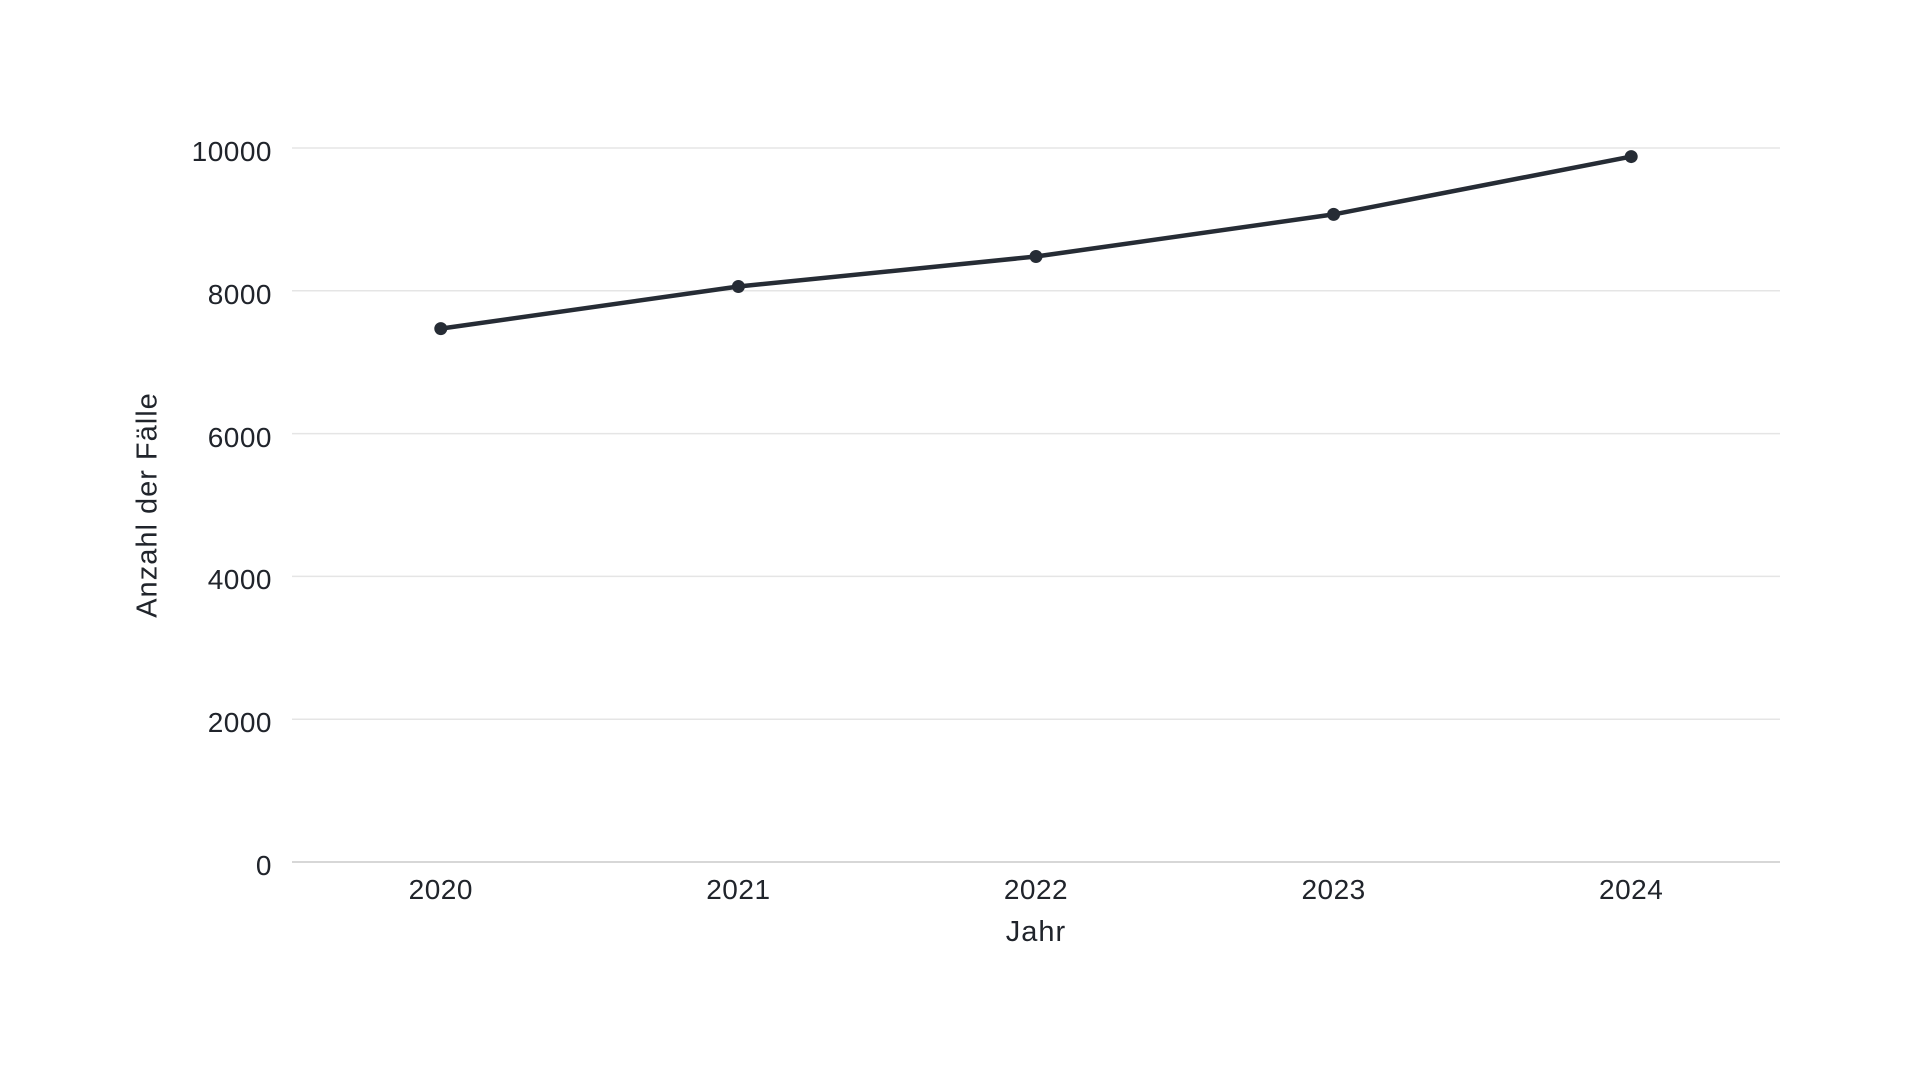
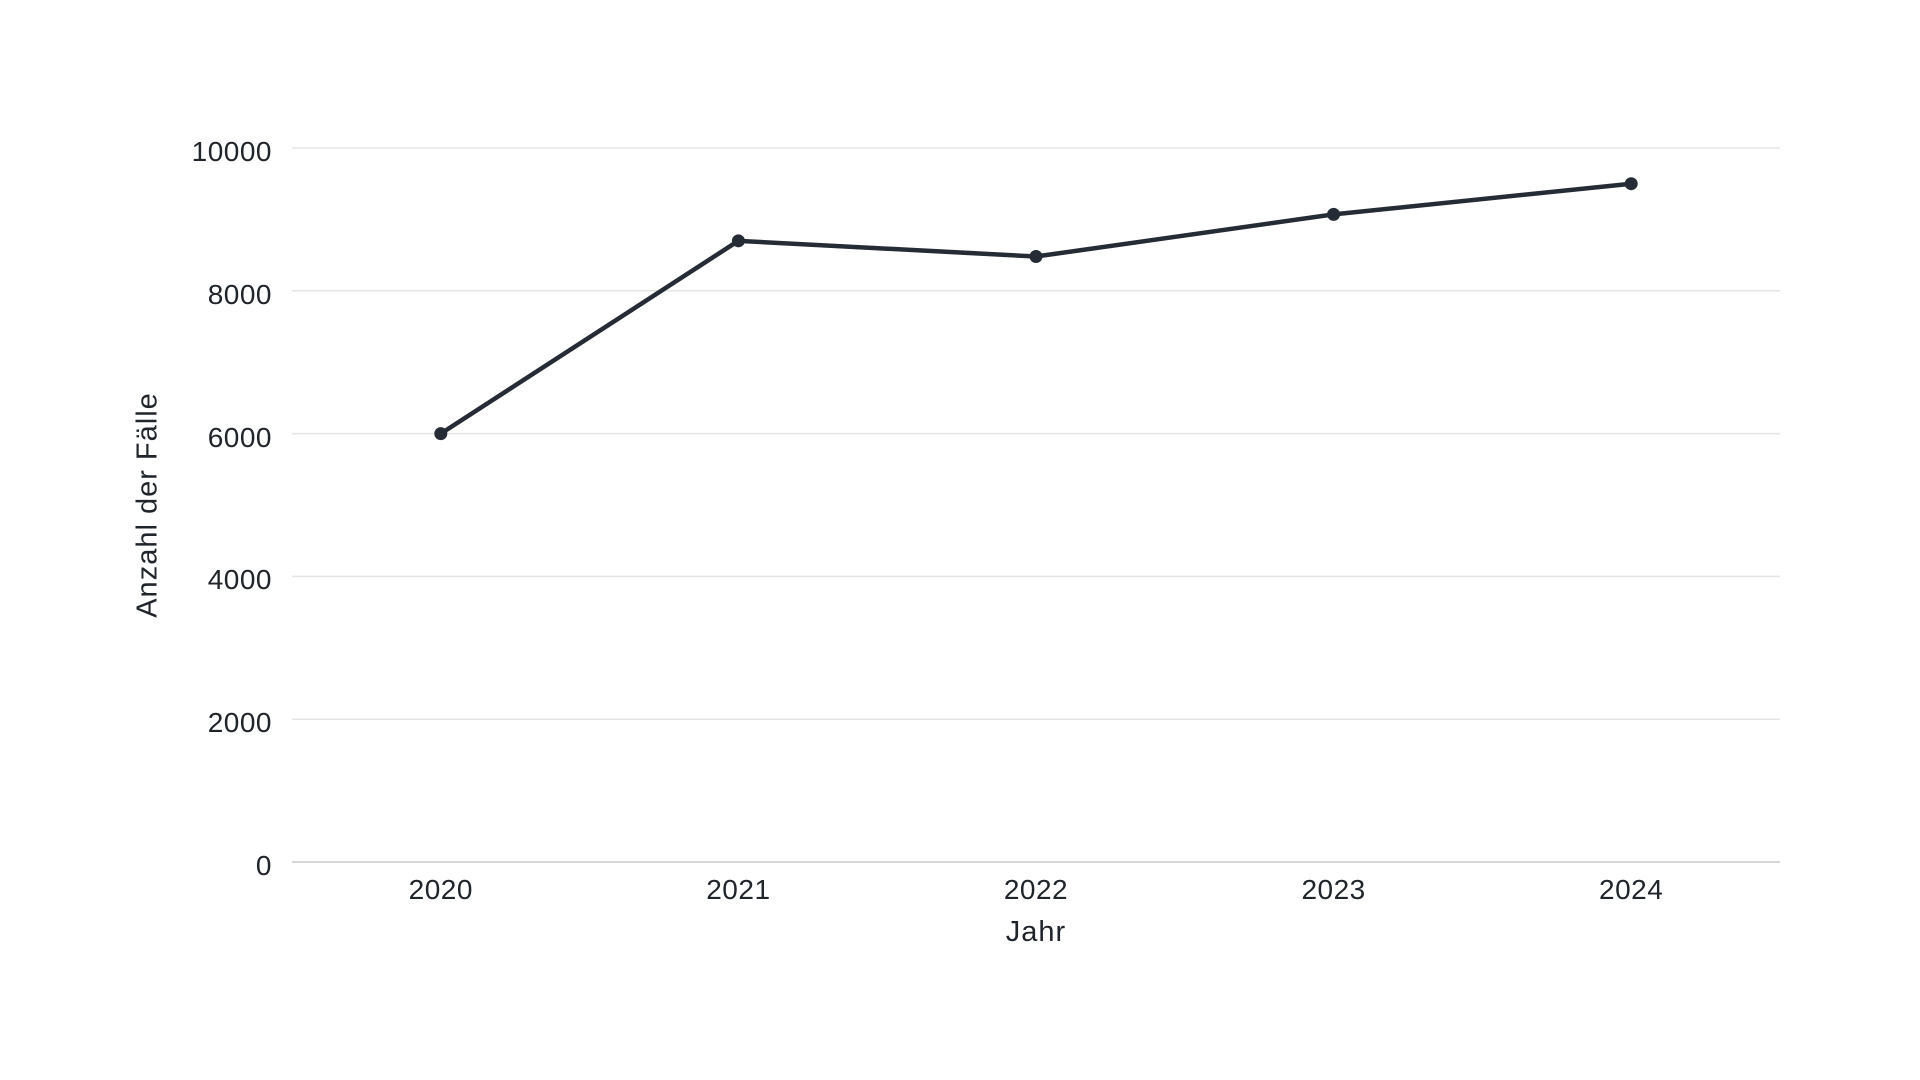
2020: 7500 -> 6000
2021: 8100 -> 8700
2024: 9900 -> 9500
